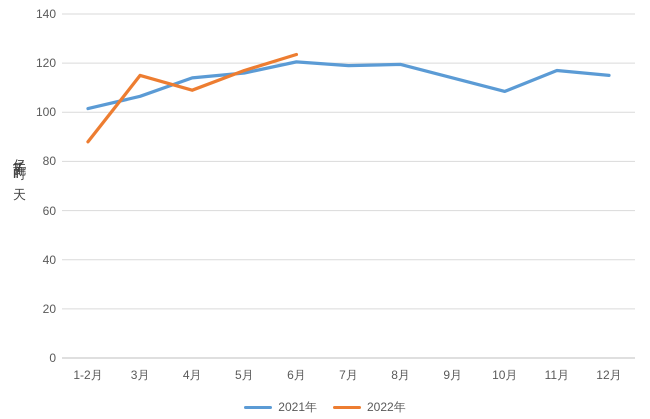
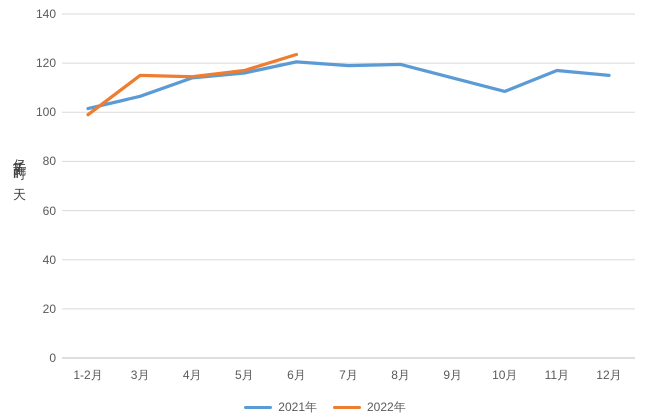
2022年/1-2月: 88 -> 99
2022年/4月: 109 -> 114
